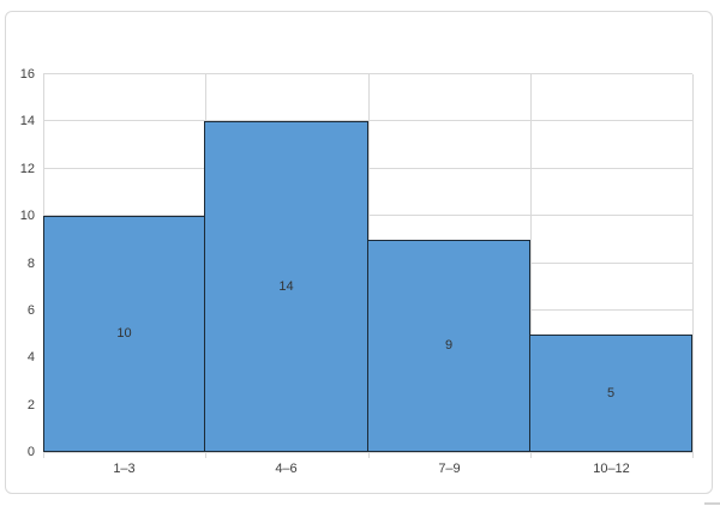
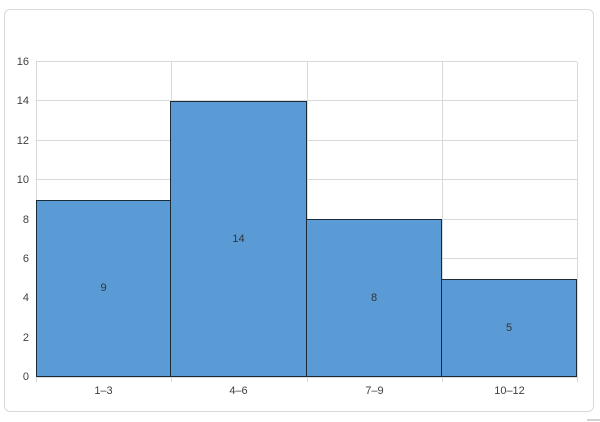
1–3: 10 -> 9
7–9: 9 -> 8
